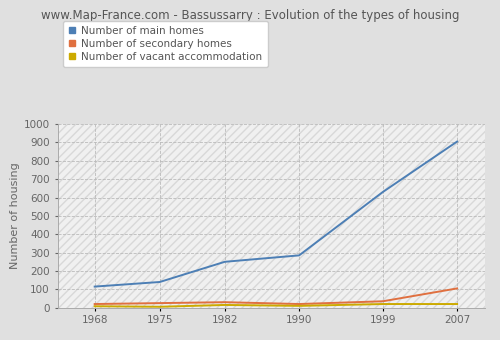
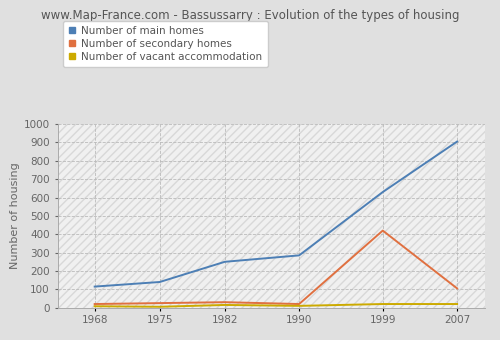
Number of secondary homes/1999: 40 -> 420
